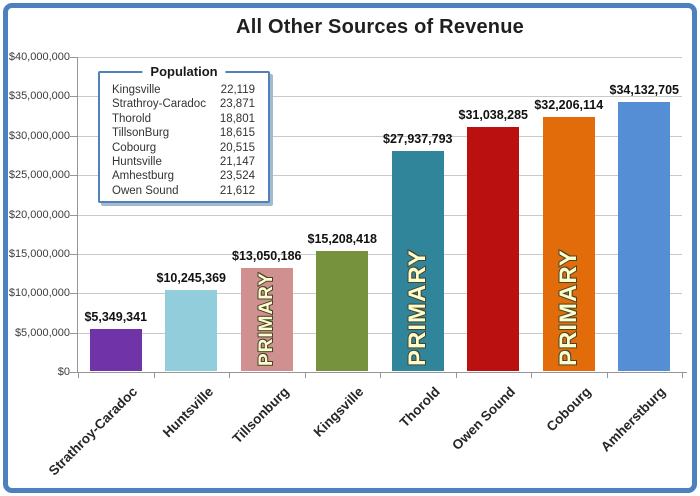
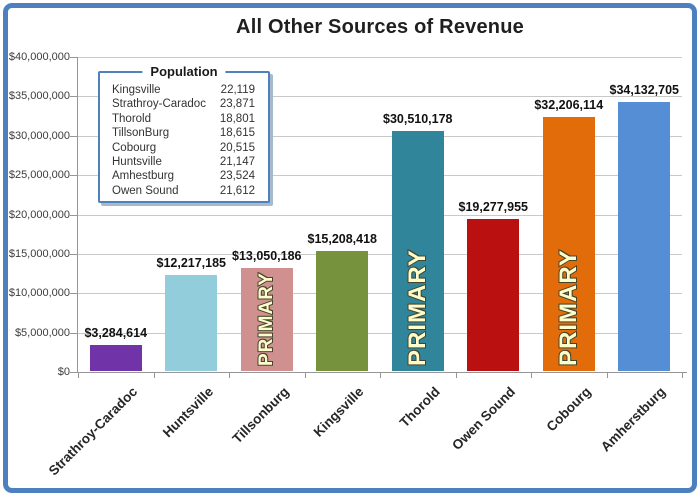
Strathroy-Caradoc: $5,349,341 -> $3,284,614
Huntsville: $10,245,369 -> $12,217,185
Thorold: $27,937,793 -> $30,510,178
Owen Sound: $31,038,285 -> $19,277,955
